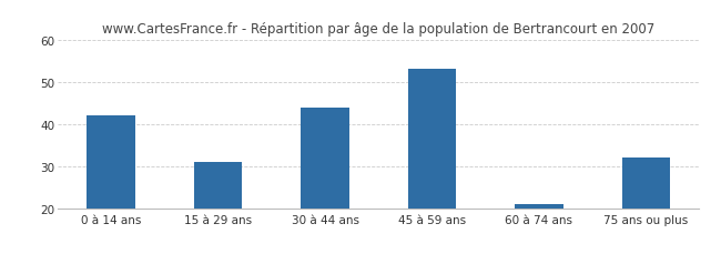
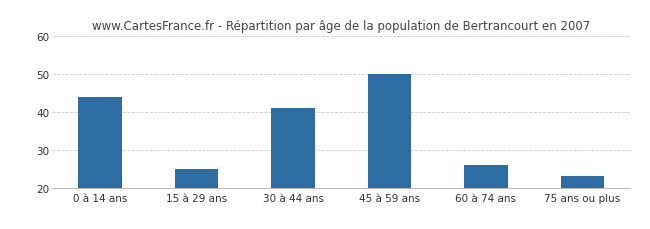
0 à 14 ans: 42 -> 44
15 à 29 ans: 31 -> 25
30 à 44 ans: 44 -> 41
45 à 59 ans: 53 -> 50
60 à 74 ans: 21 -> 26
75 ans ou plus: 32 -> 23
